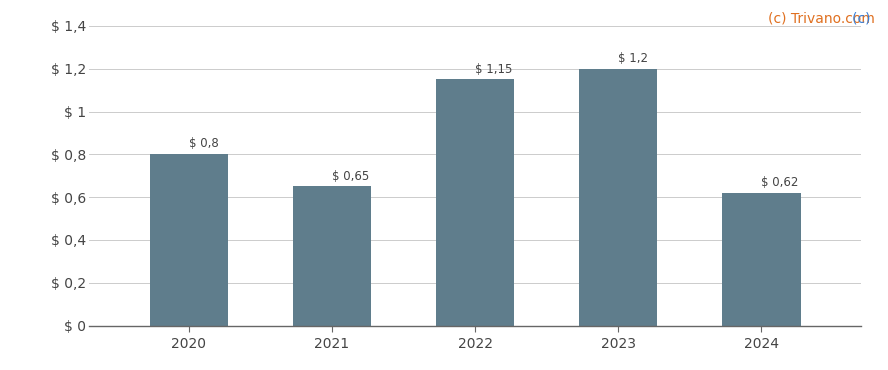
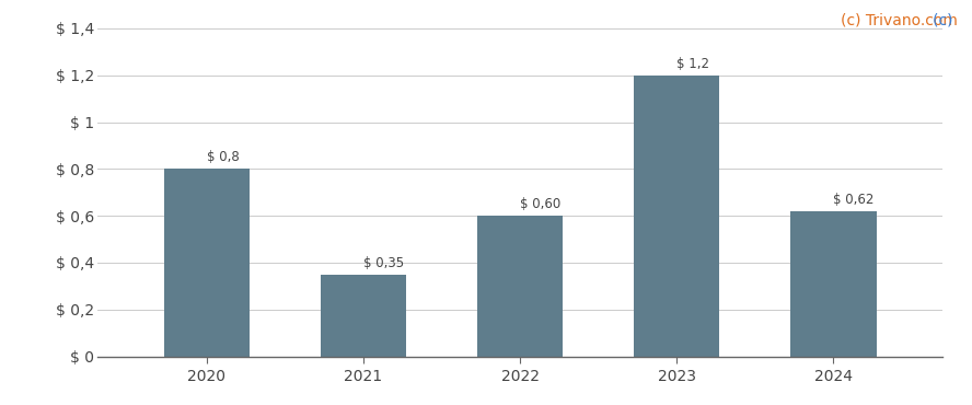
2021: 0,65 -> 0,35
2022: 1,15 -> 0,60
